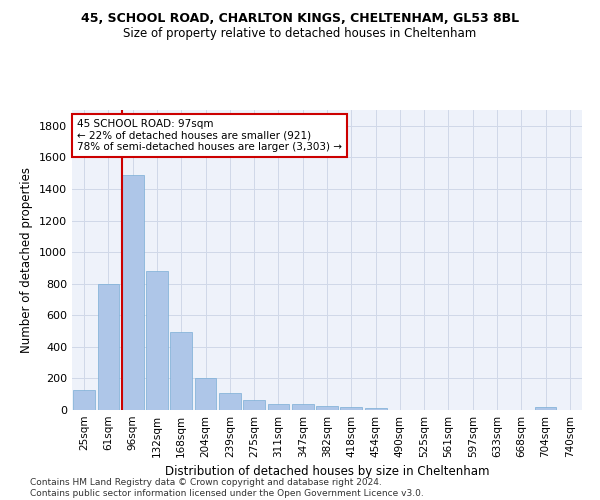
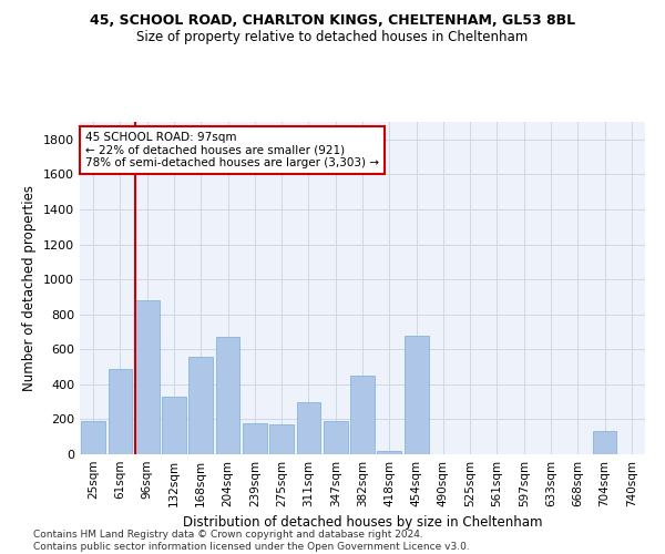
25sqm: 120 -> 190
61sqm: 800 -> 490
96sqm: 1490 -> 880
132sqm: 880 -> 330
168sqm: 500 -> 560
204sqm: 200 -> 670
239sqm: 100 -> 180
275sqm: 60 -> 170
311sqm: 40 -> 300
347sqm: 40 -> 190
382sqm: 30 -> 450
454sqm: 10 -> 680
704sqm: 20 -> 130
